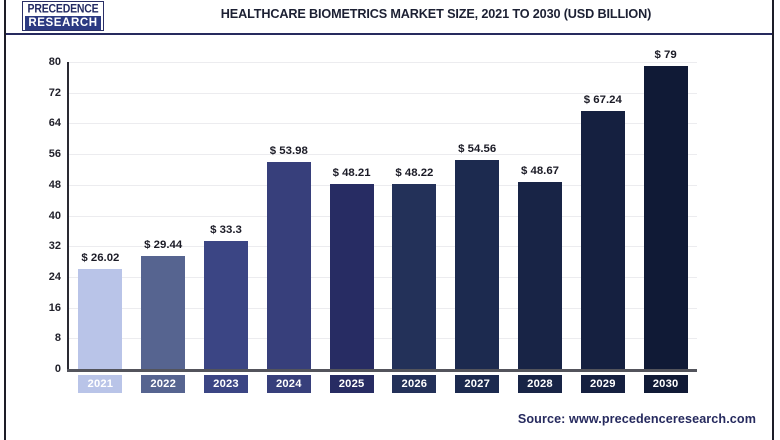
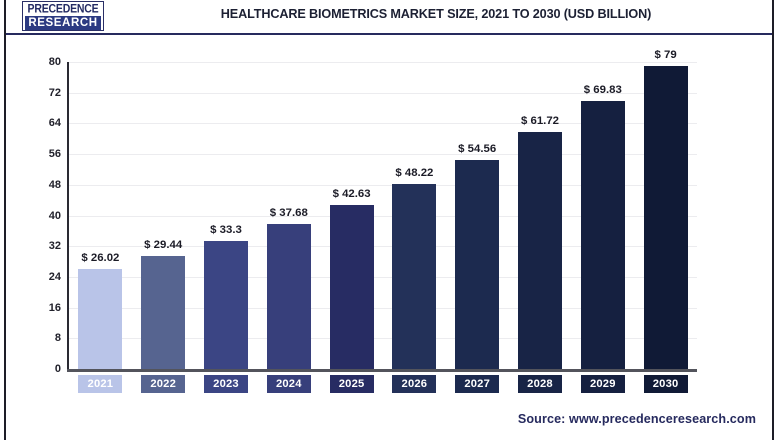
2024: 53.98 -> 37.68
2025: 48.21 -> 42.63
2028: 48.67 -> 61.72
2029: 67.24 -> 69.83
